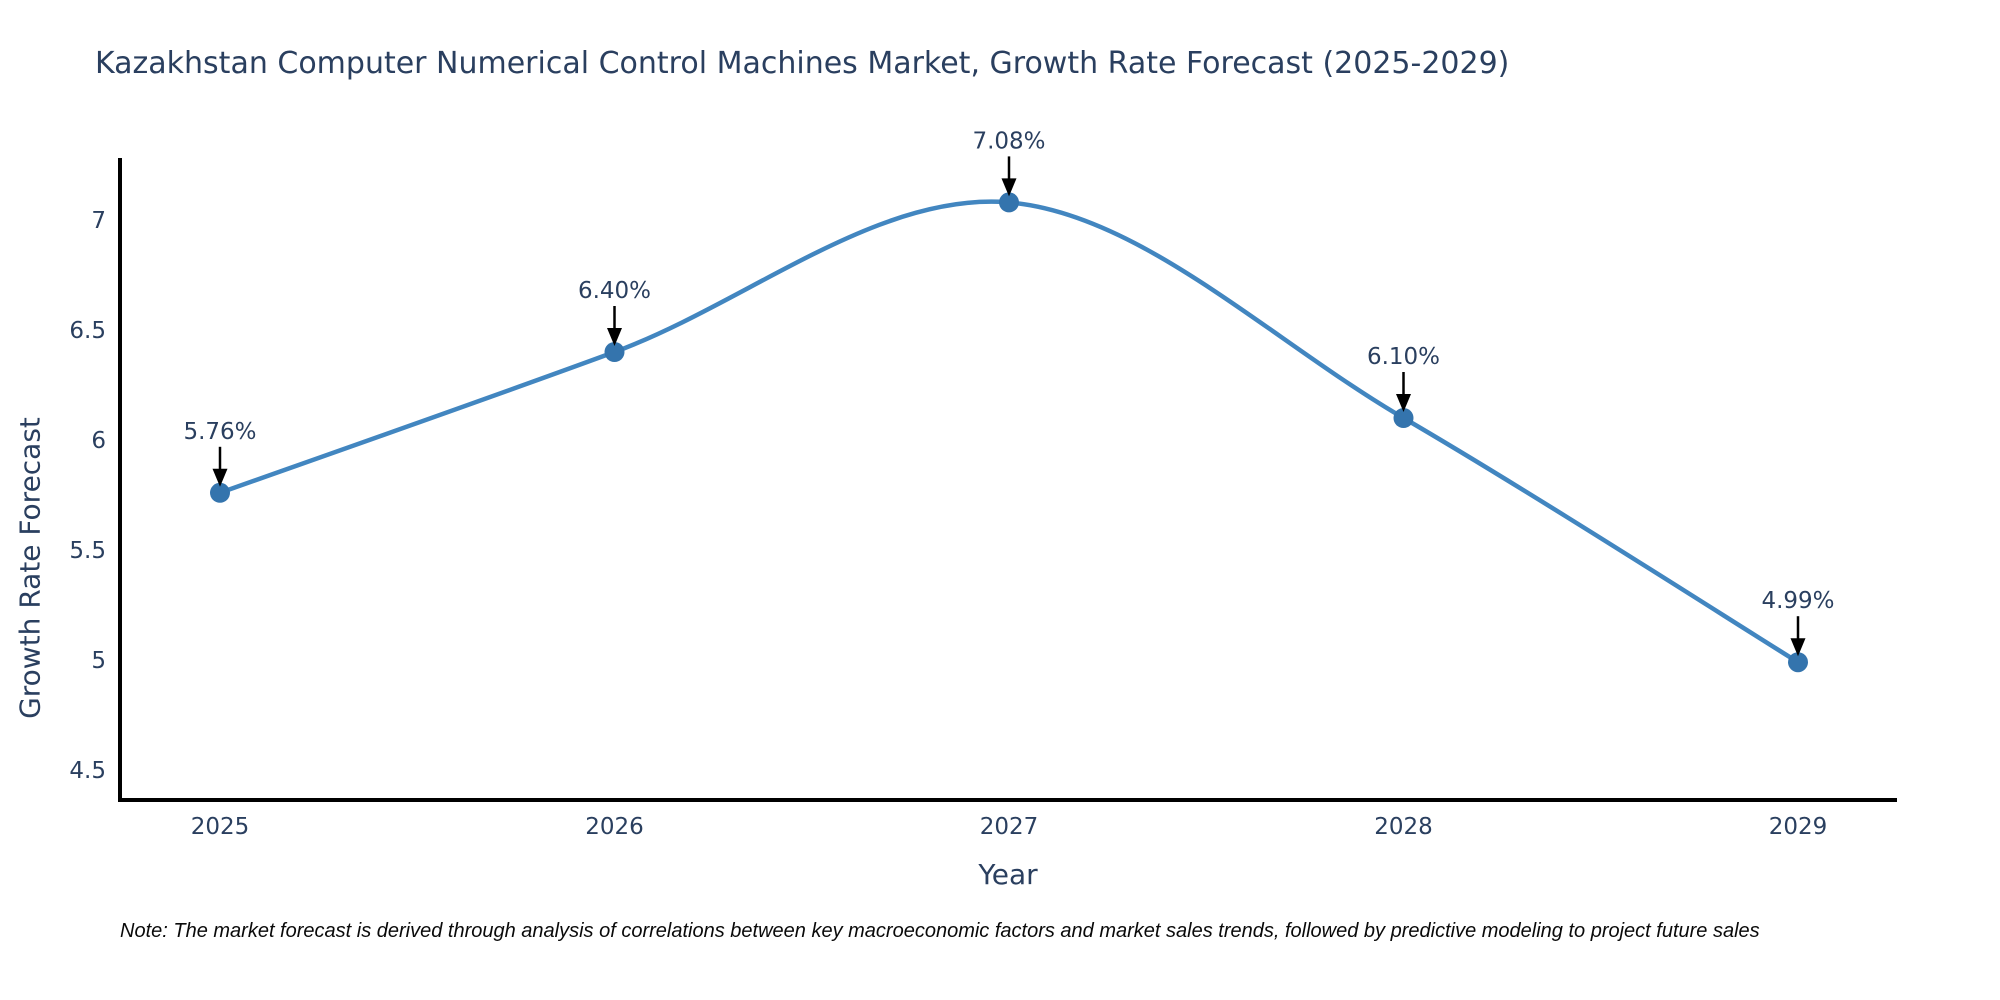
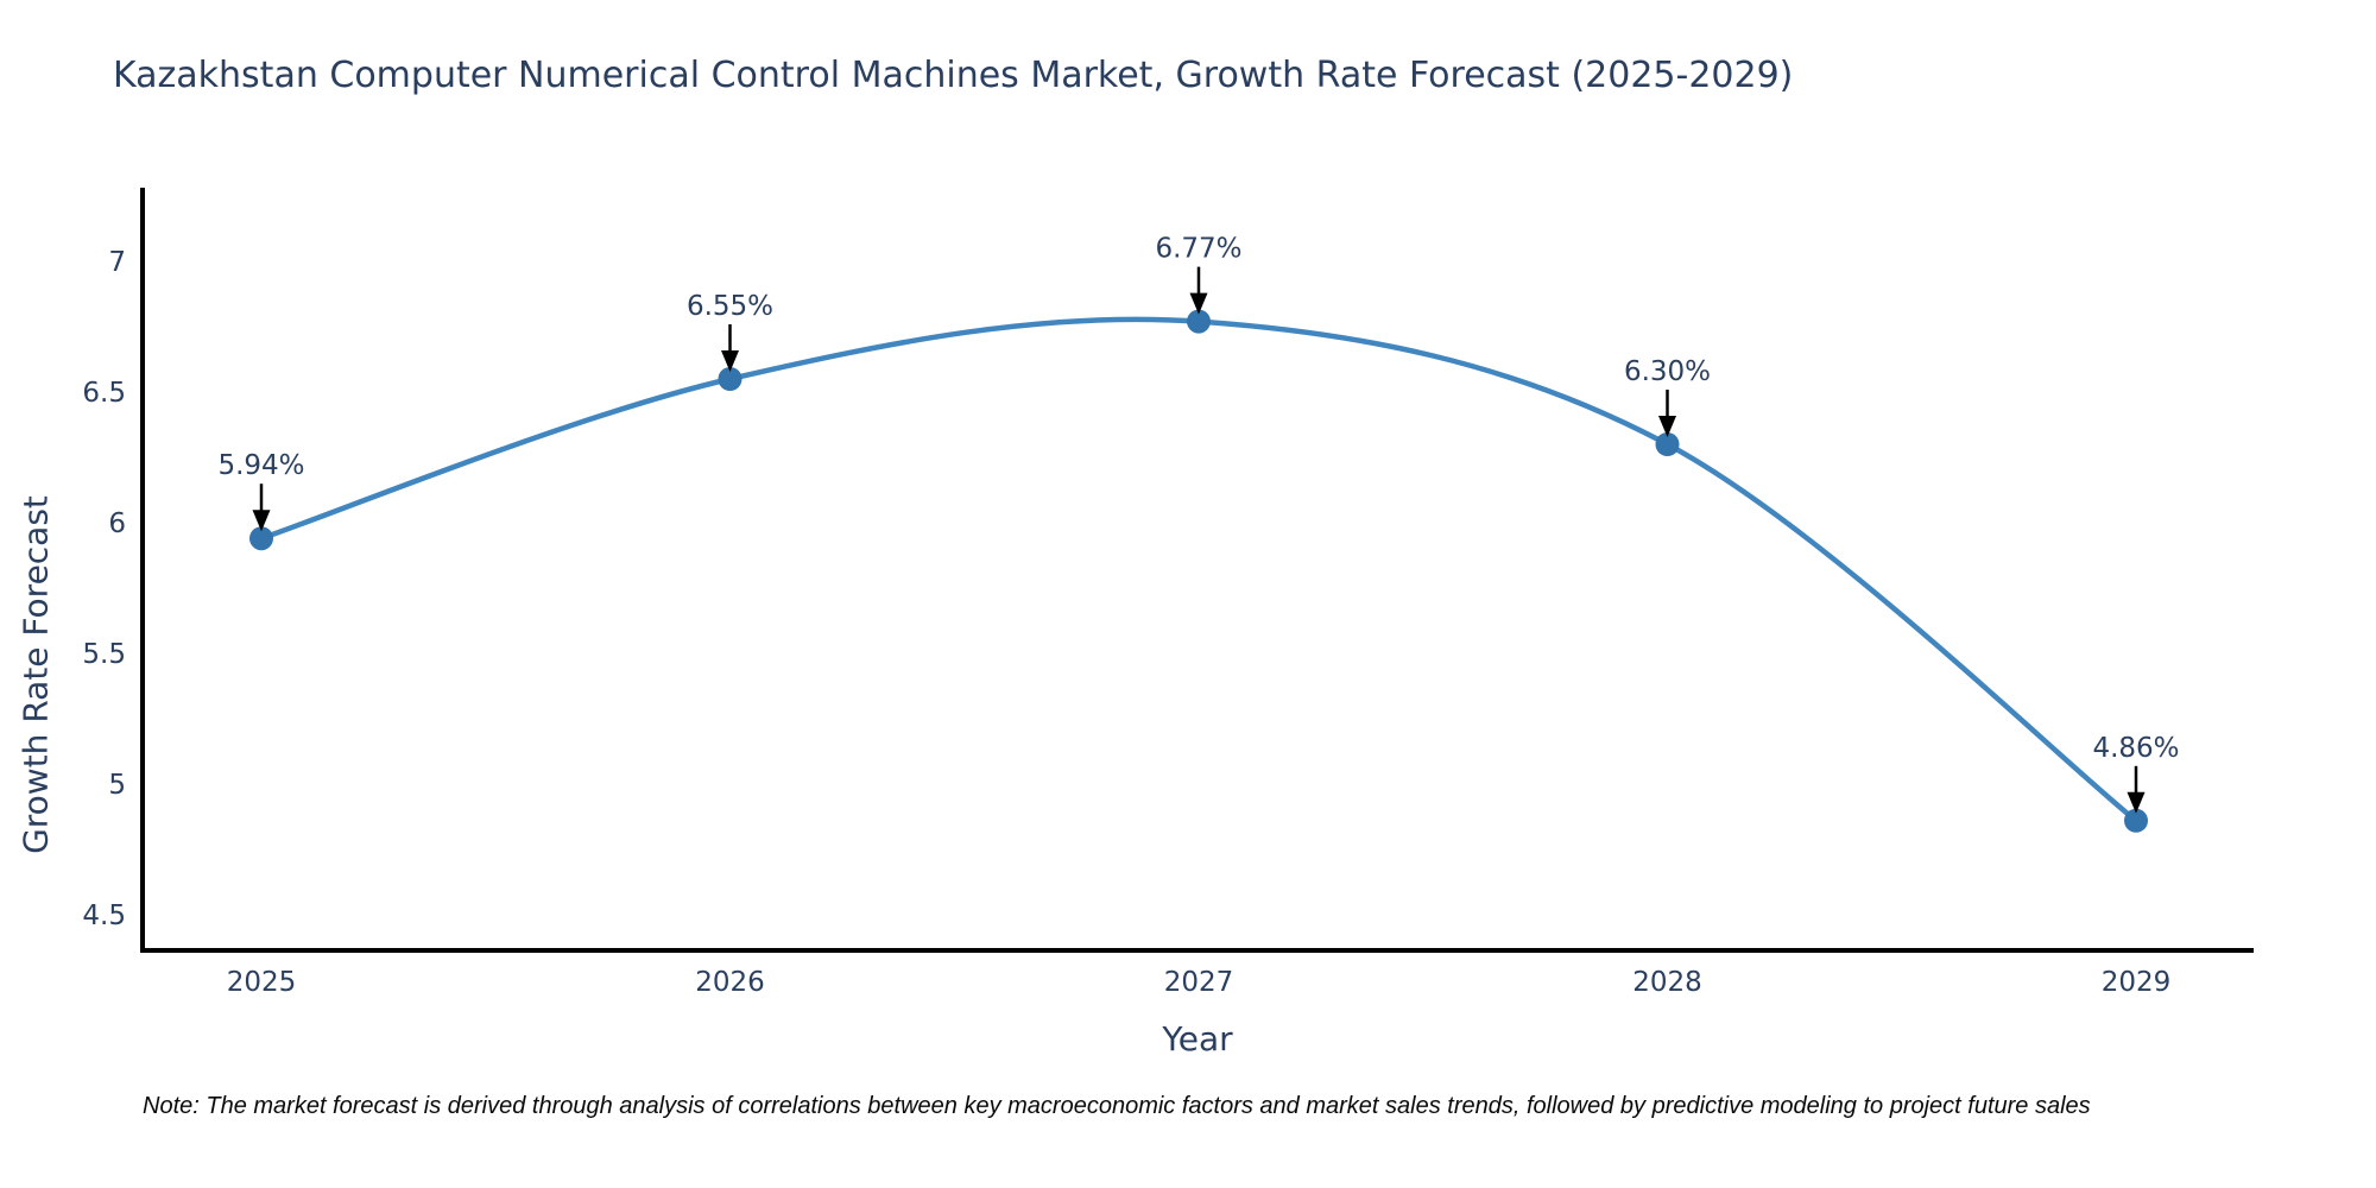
2025: 5.76% -> 5.94%
2026: 6.40% -> 6.55%
2027: 7.08% -> 6.77%
2028: 6.10% -> 6.30%
2029: 4.99% -> 4.86%
